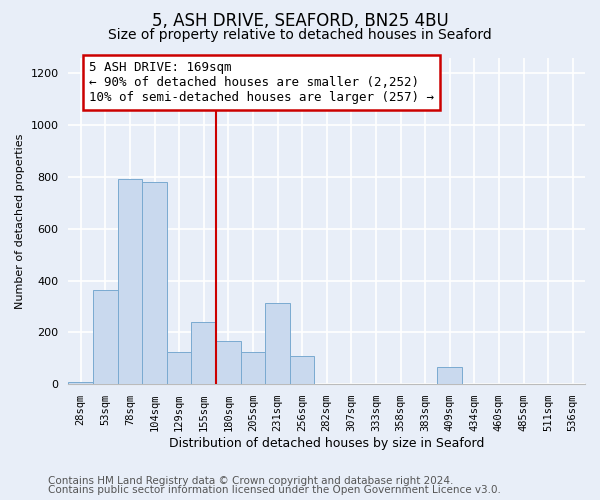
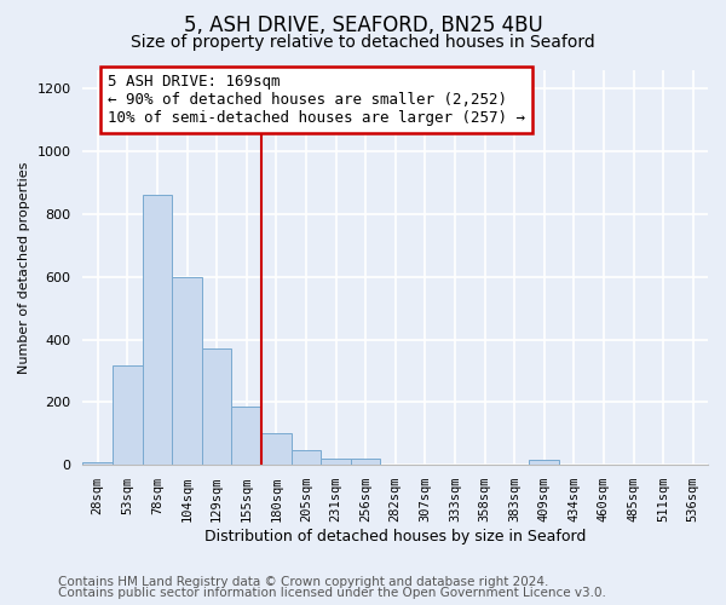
53sqm: 365 -> 318
78sqm: 790 -> 860
104sqm: 780 -> 600
129sqm: 125 -> 370
155sqm: 240 -> 185
180sqm: 165 -> 100
205sqm: 125 -> 47
231sqm: 315 -> 20
256sqm: 110 -> 20
409sqm: 65 -> 15
